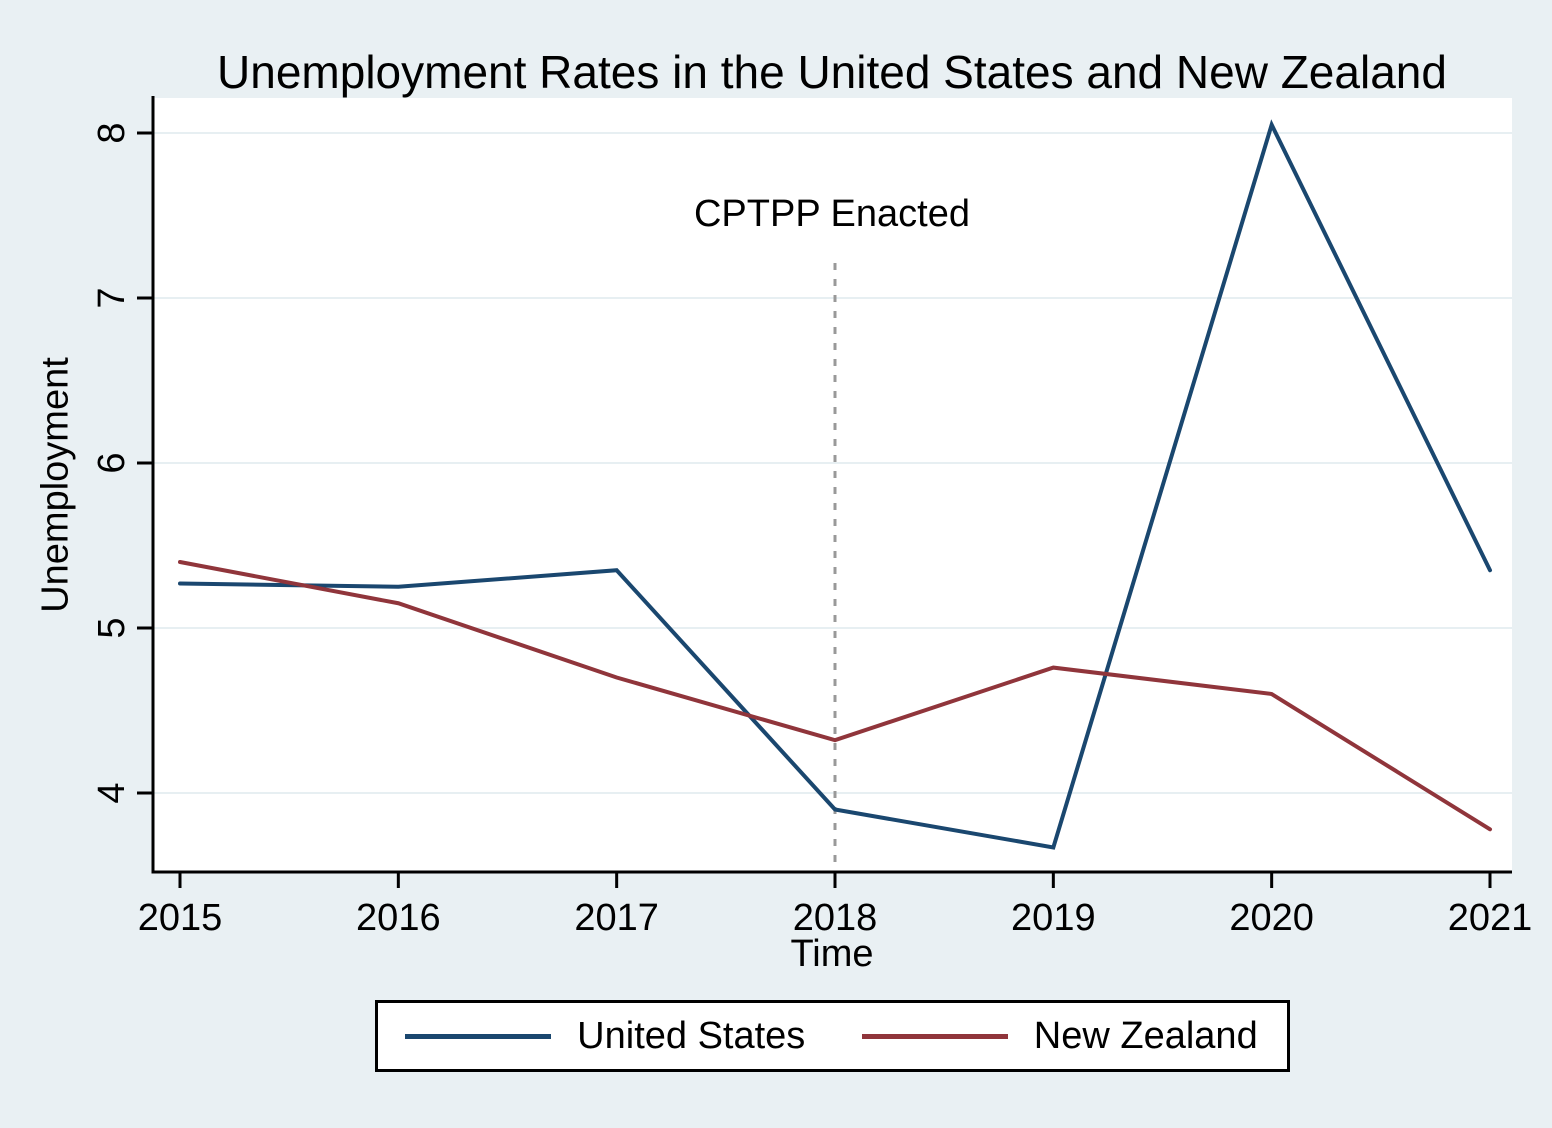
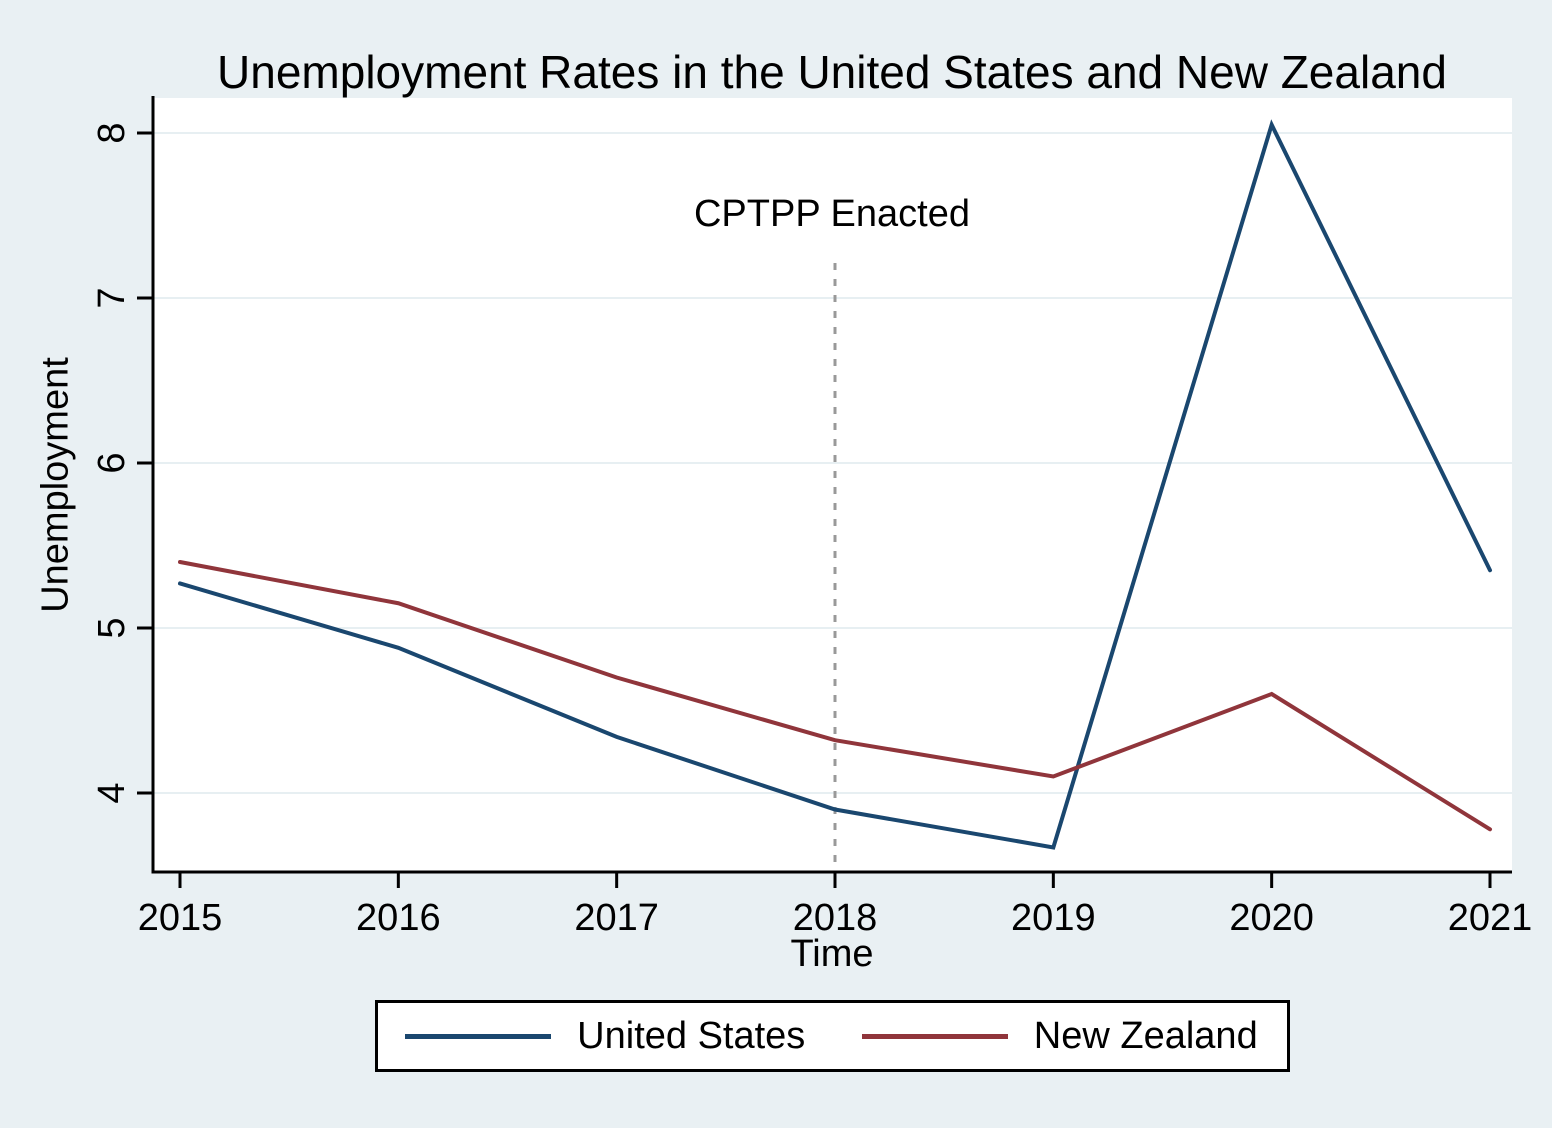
United States/2016: 5.25 -> 4.88
United States/2017: 5.35 -> 4.34
New Zealand/2019: 4.76 -> 4.10
